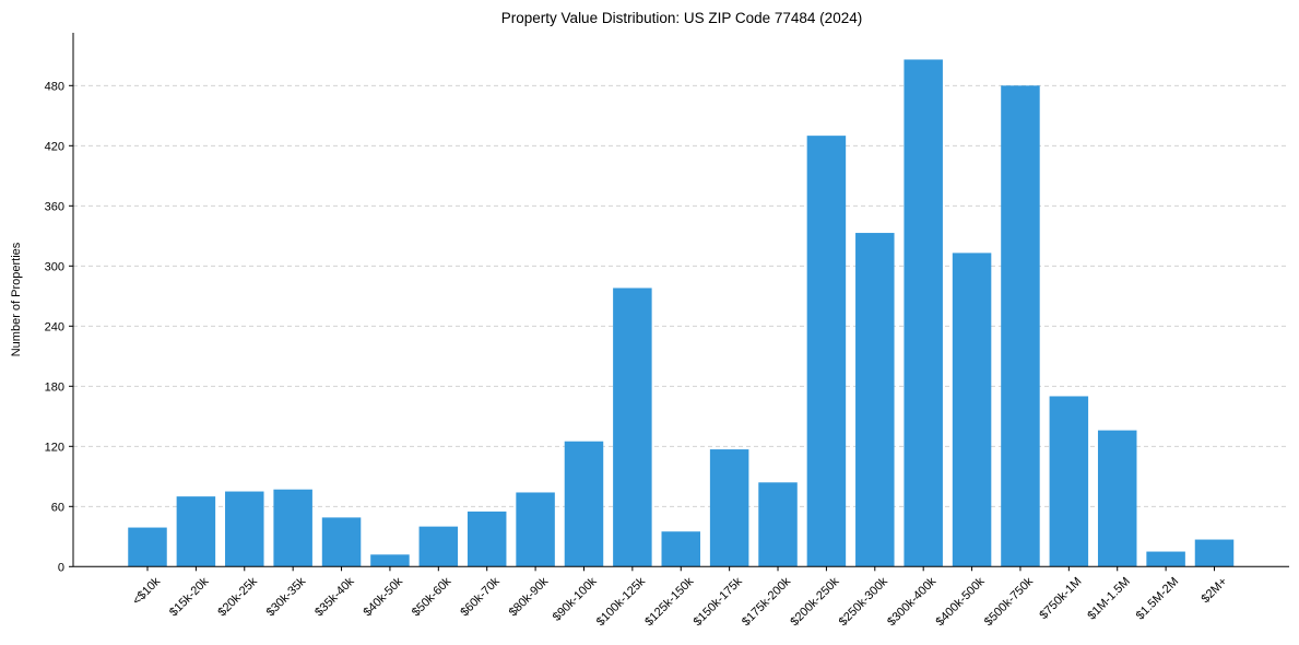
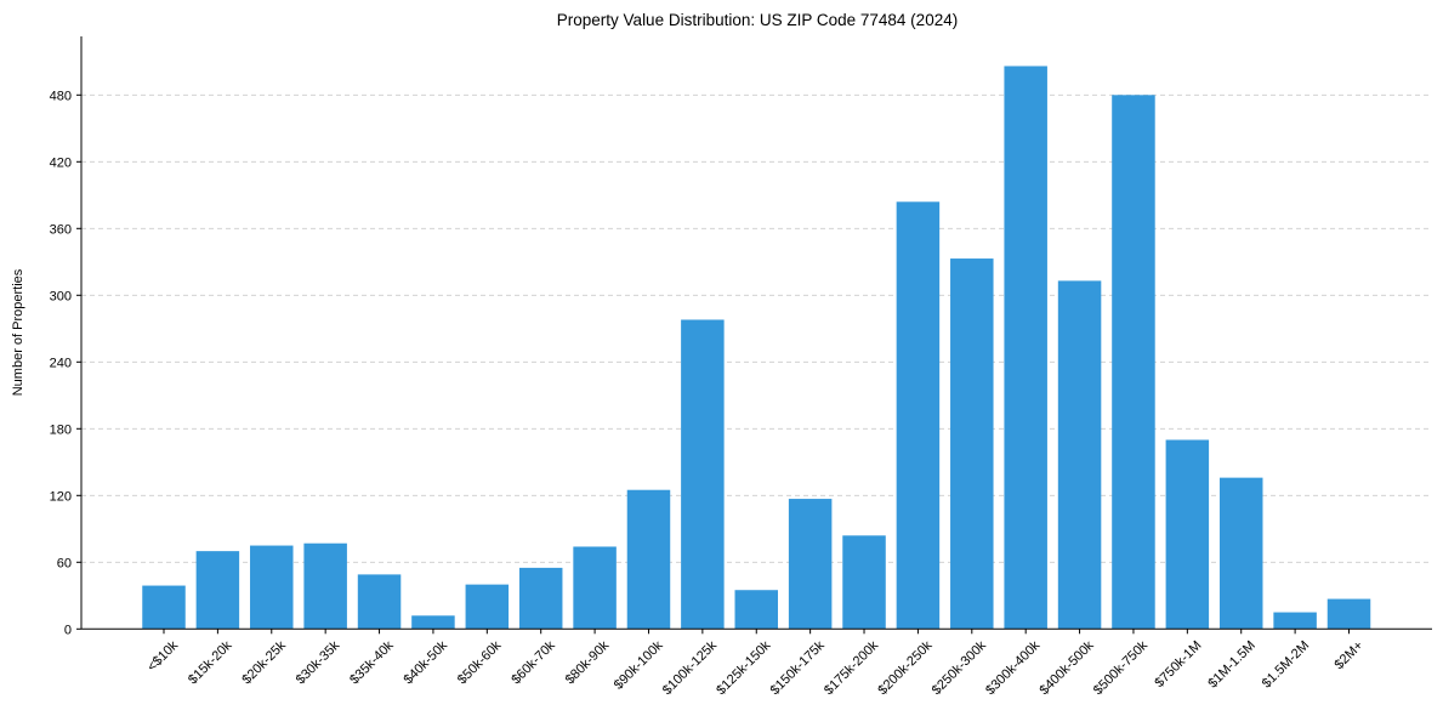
$200k-250k: 430 -> 380
